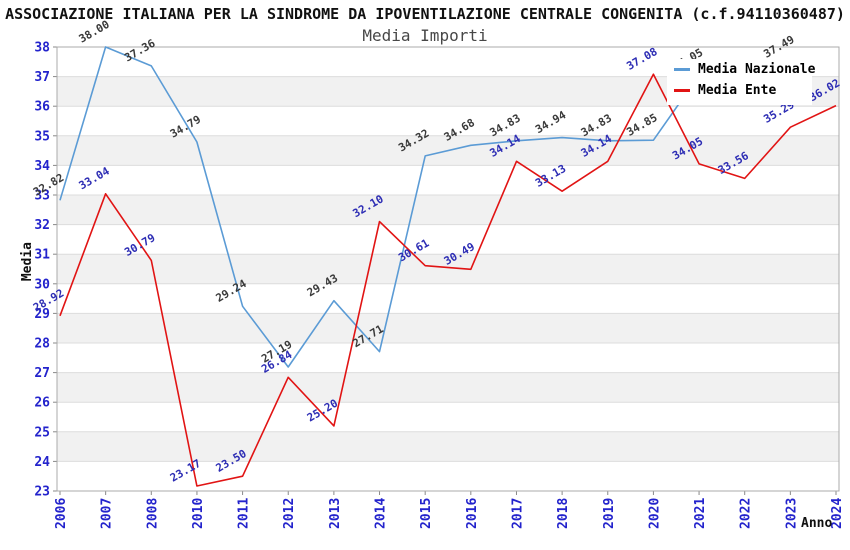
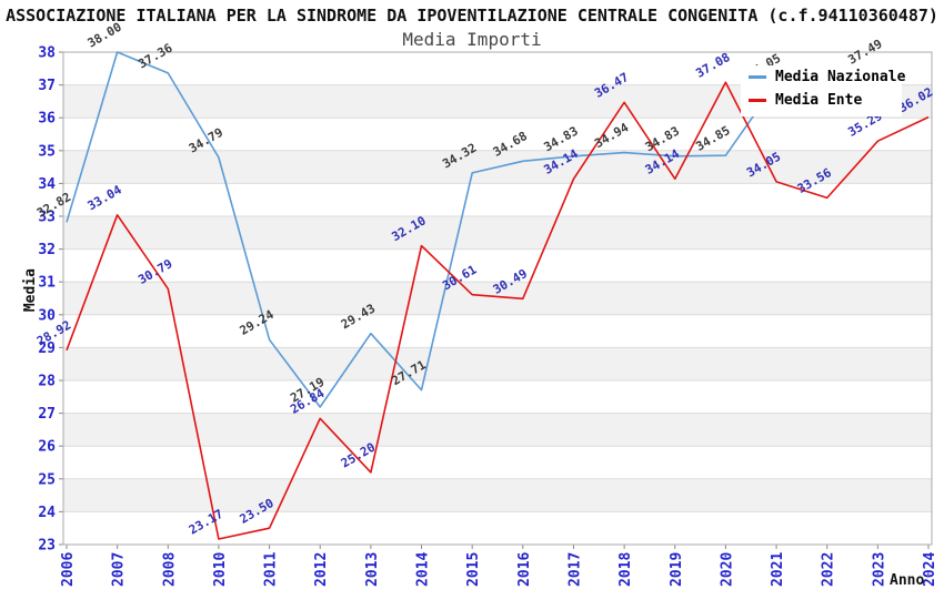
Media Ente/2018: 33.13 -> 36.47
